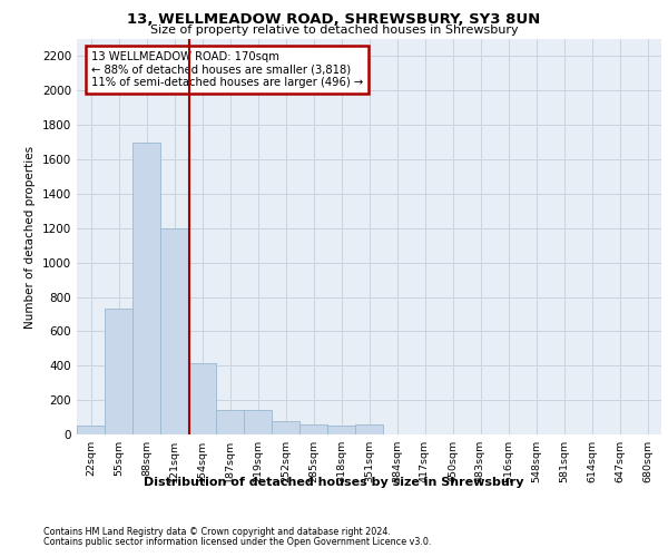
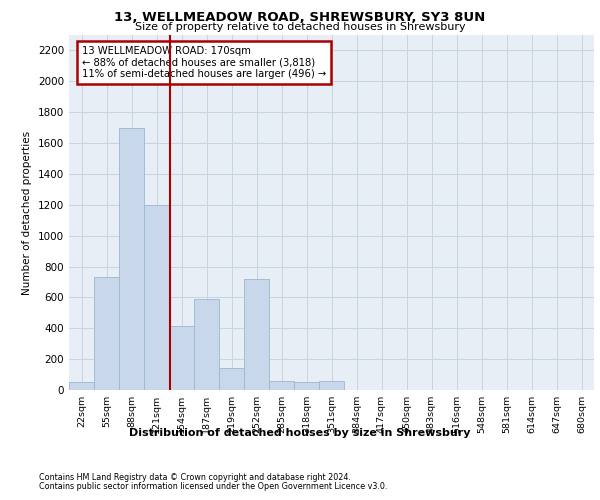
187sqm: 140 -> 590
252sqm: 80 -> 720
